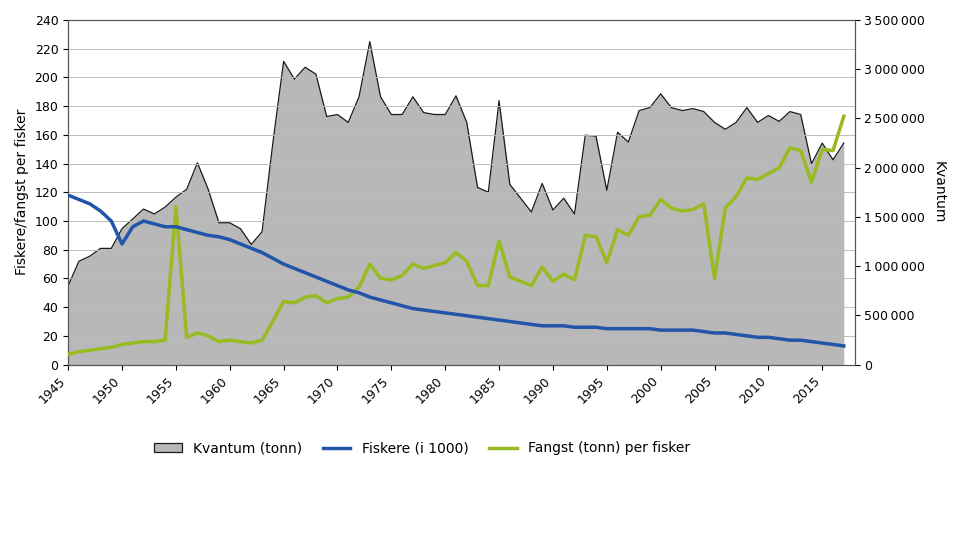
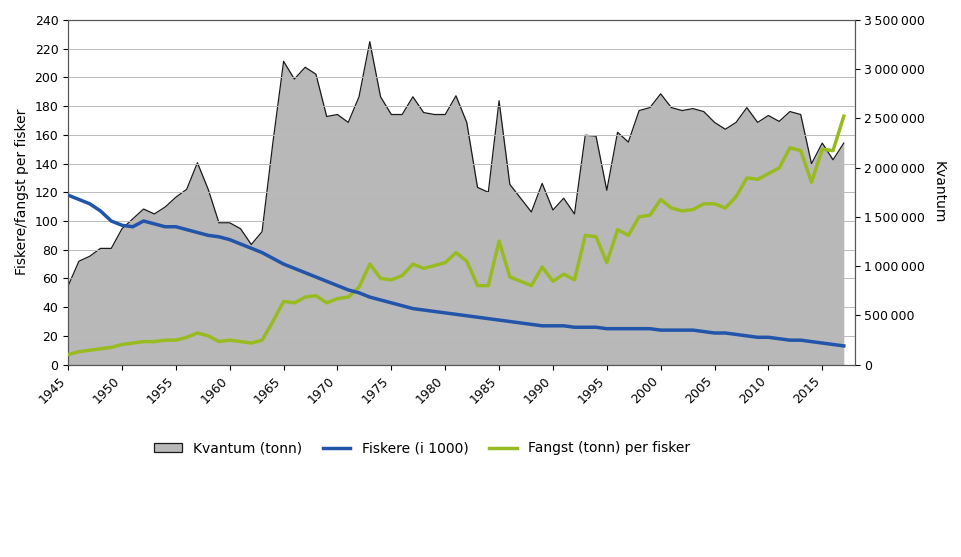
Fiskere (i 1000)/1950: 84 -> 97
Fangst (tonn) per fisker/1955: 110 -> 17
Fangst (tonn) per fisker/2005: 60 -> 112
